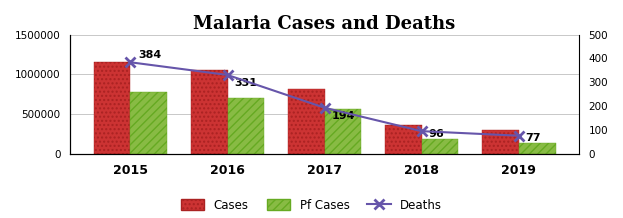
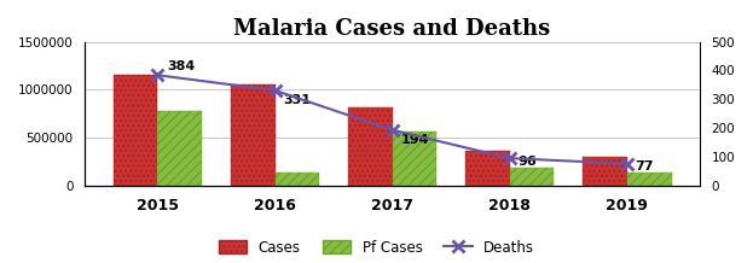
Pf Cases/2016: 700000 -> 140000
